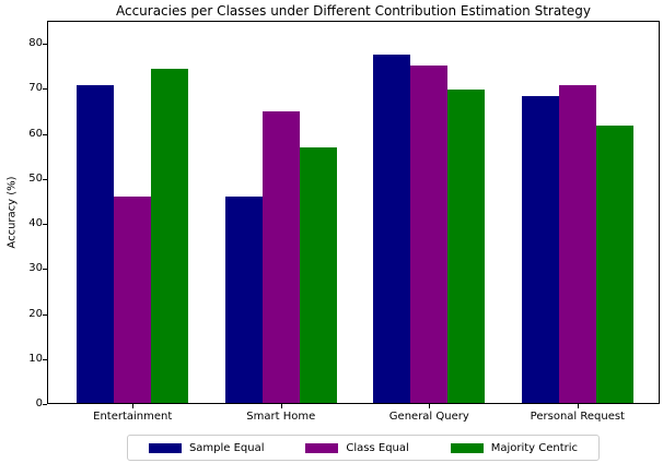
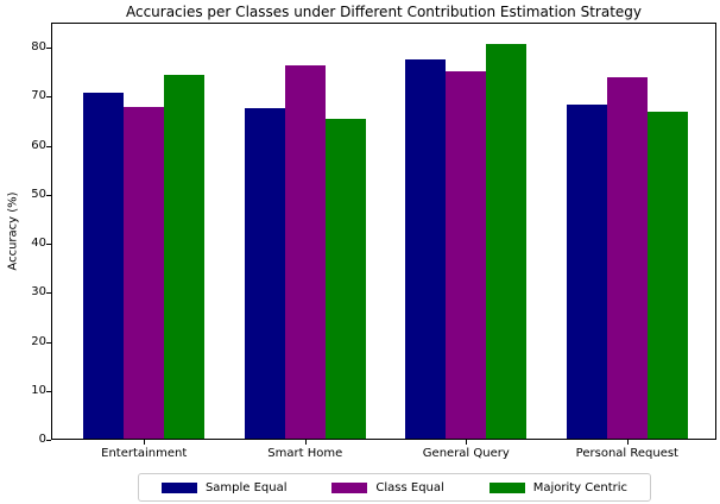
Class Equal/Entertainment: 46 -> 68
Sample Equal/Smart Home: 46 -> 68
Class Equal/Smart Home: 65 -> 77
Majority Centric/Smart Home: 57 -> 66
Majority Centric/General Query: 70 -> 81
Class Equal/Personal Request: 71 -> 74
Majority Centric/Personal Request: 62 -> 67
